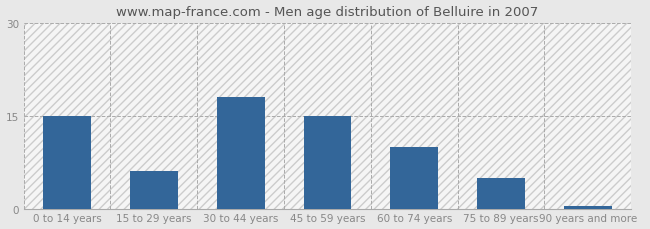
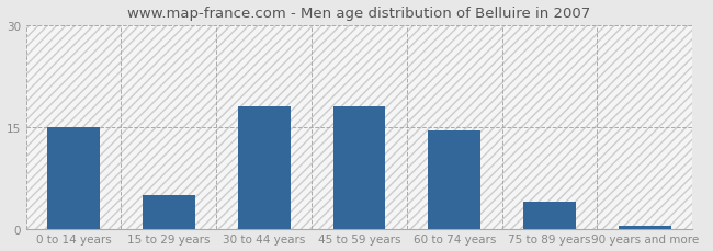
15 to 29 years: 6.0 -> 5.0
45 to 59 years: 15.0 -> 18.0
60 to 74 years: 10.0 -> 14.5
75 to 89 years: 5.0 -> 4.0
